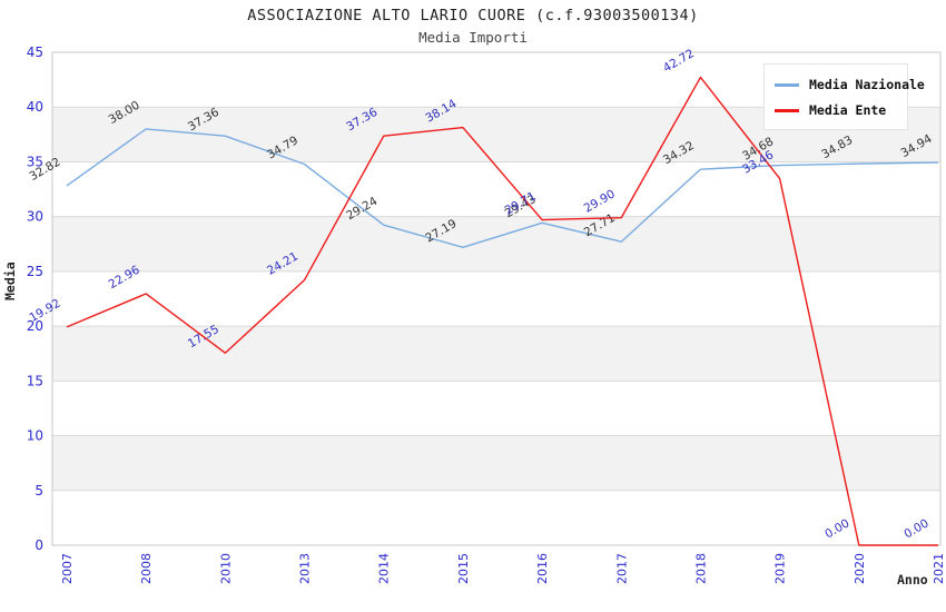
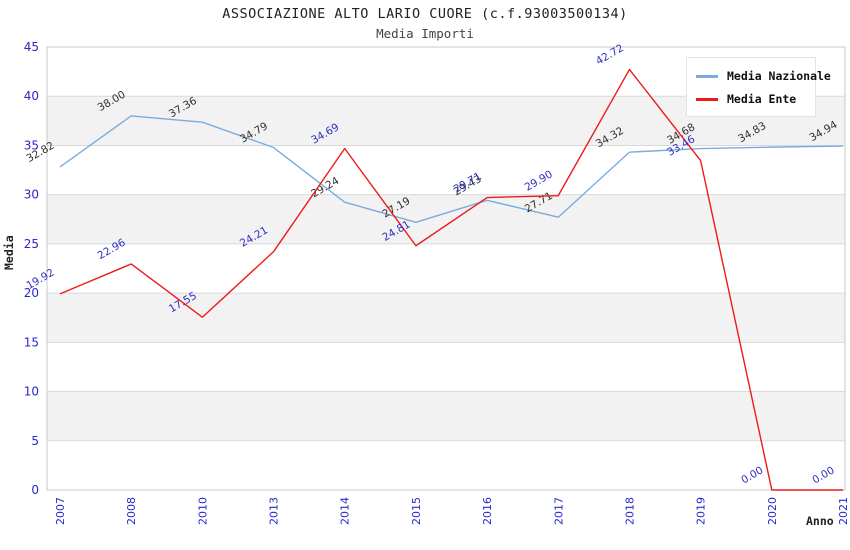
Media Ente/2014: 37.36 -> 34.69
Media Ente/2015: 38.14 -> 24.81
